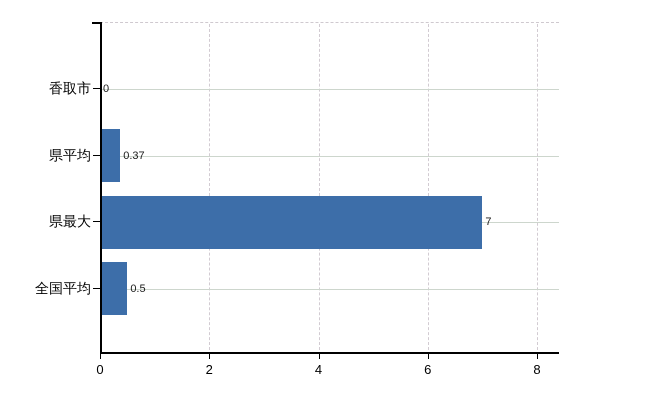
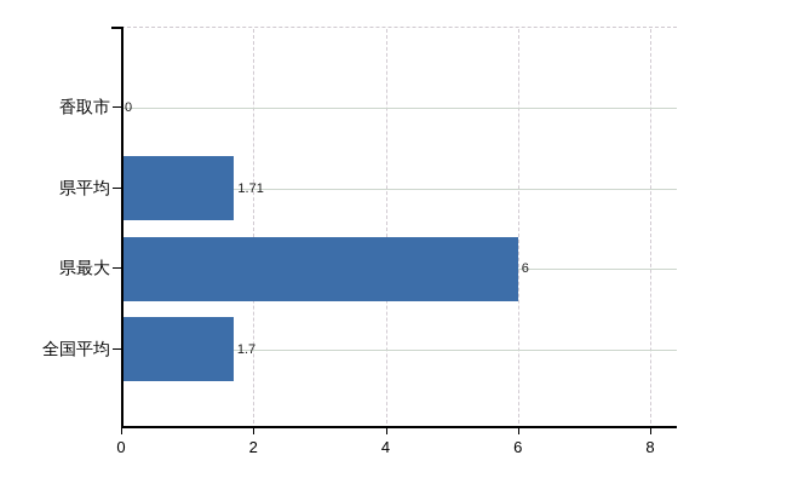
県平均: 0.37 -> 1.71
県最大: 7 -> 6
全国平均: 0.5 -> 1.7
